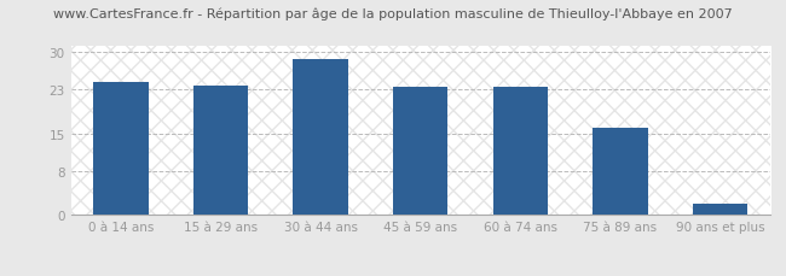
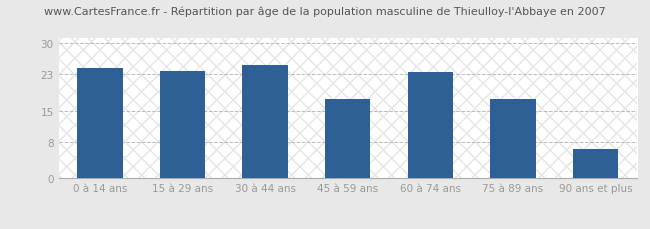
30 à 44 ans: 28.5 -> 25.0
45 à 59 ans: 23.4 -> 17.5
75 à 89 ans: 16.0 -> 17.5
90 ans et plus: 2.0 -> 6.5
